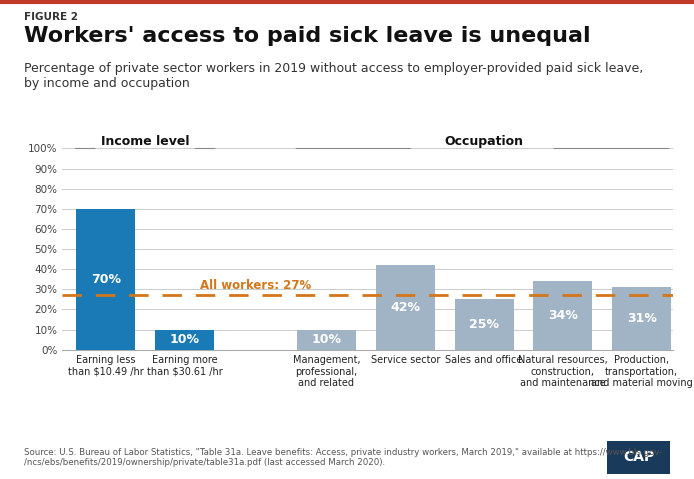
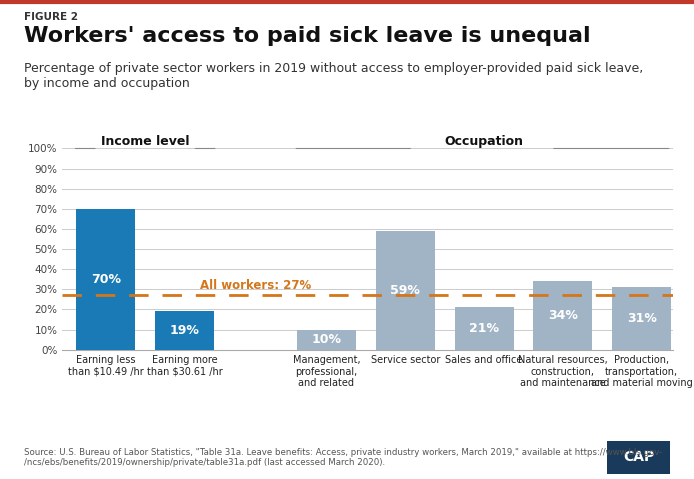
Earning more than $30.61 /hr: 10% -> 19%
Service sector: 42% -> 59%
Sales and office: 25% -> 21%
